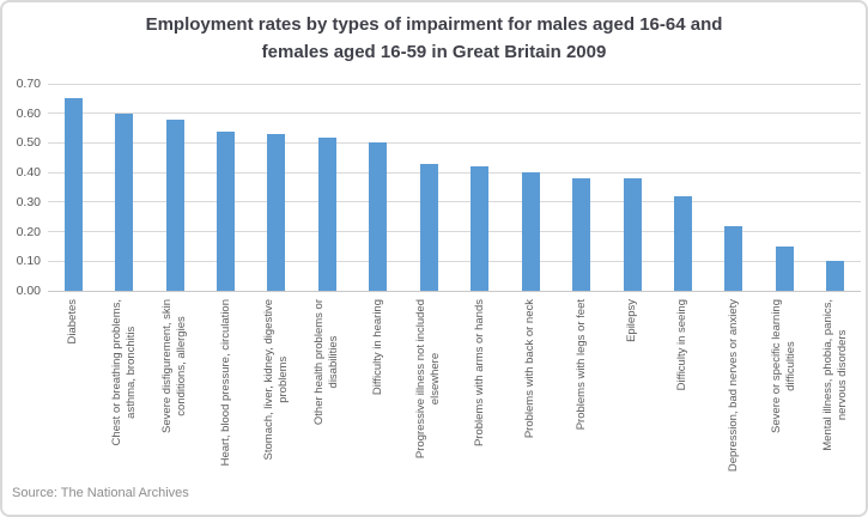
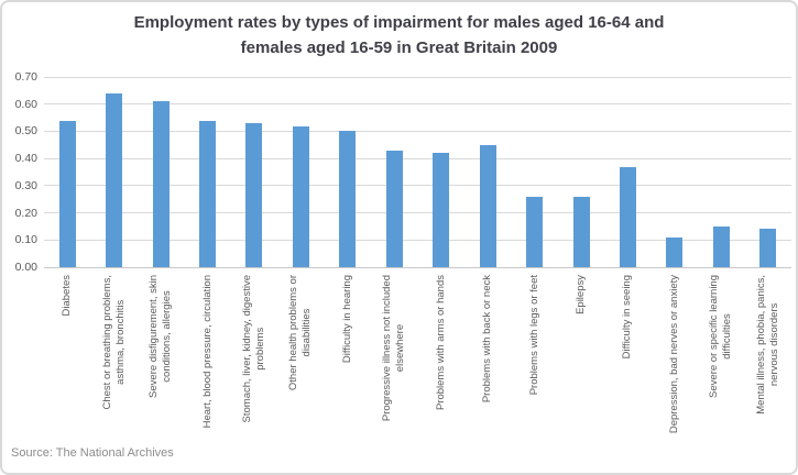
Diabetes: 0.65 -> 0.54
Chest or breathing problems, asthma, bronchitis: 0.60 -> 0.64
Severe disfigurement, skin conditions, allergies: 0.58 -> 0.61
Problems with back or neck: 0.40 -> 0.45
Problems with legs or feet: 0.38 -> 0.26
Epilepsy: 0.38 -> 0.26
Difficulty in seeing: 0.32 -> 0.37
Depression, bad nerves or anxiety: 0.22 -> 0.11
Mental illness, phobia, panics, nervous disorders: 0.10 -> 0.14
